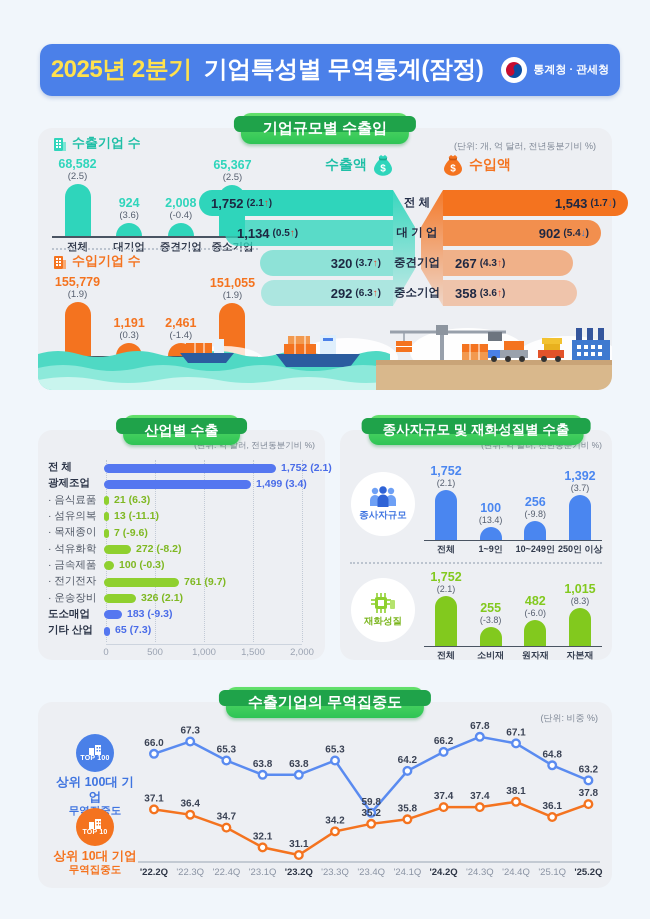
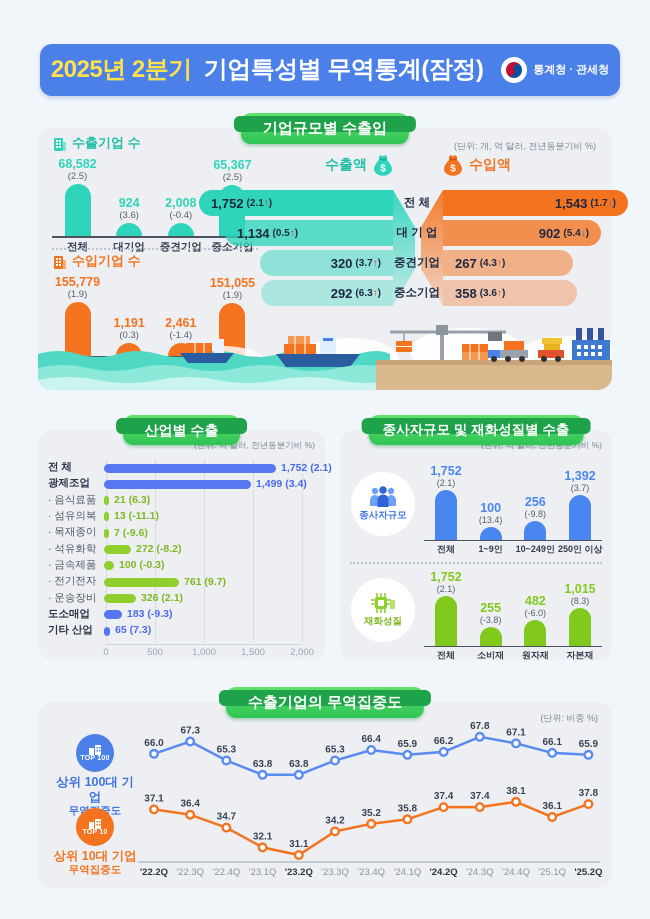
수출기업의 무역집중도/상위 100대 기업 무역집중도/'23.4Q: 59.8 -> 66.4
수출기업의 무역집중도/상위 100대 기업 무역집중도/'24.1Q: 64.2 -> 65.9
수출기업의 무역집중도/상위 100대 기업 무역집중도/'25.1Q: 64.8 -> 66.1
수출기업의 무역집중도/상위 100대 기업 무역집중도/'25.2Q: 63.2 -> 65.9
